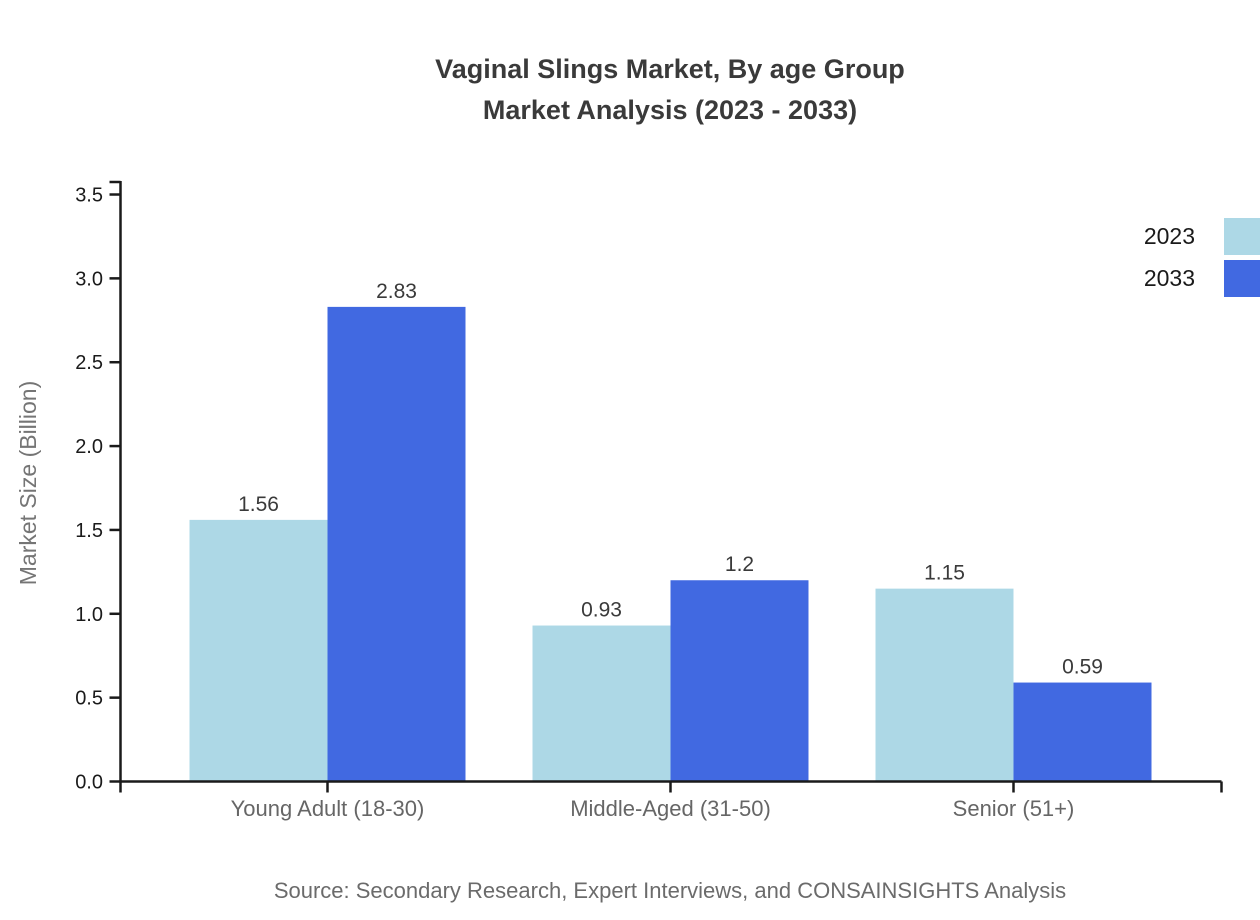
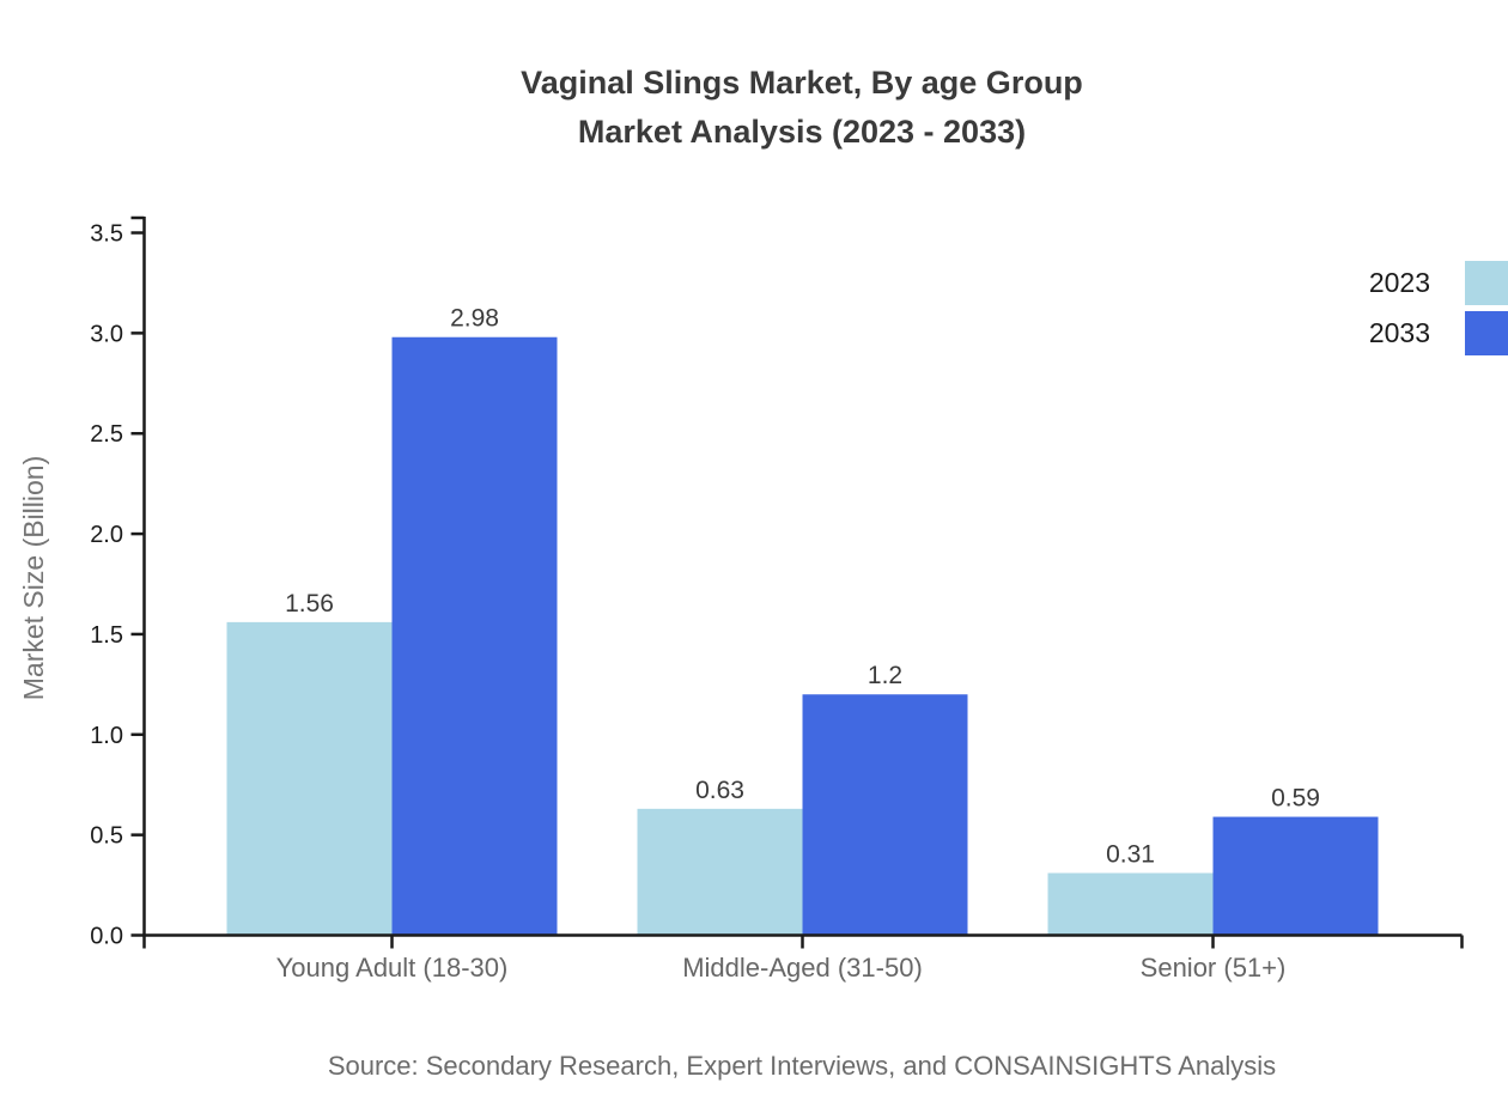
2033/Young Adult (18-30): 2.83 -> 2.98
2023/Middle-Aged (31-50): 0.93 -> 0.63
2023/Senior (51+): 1.15 -> 0.31
